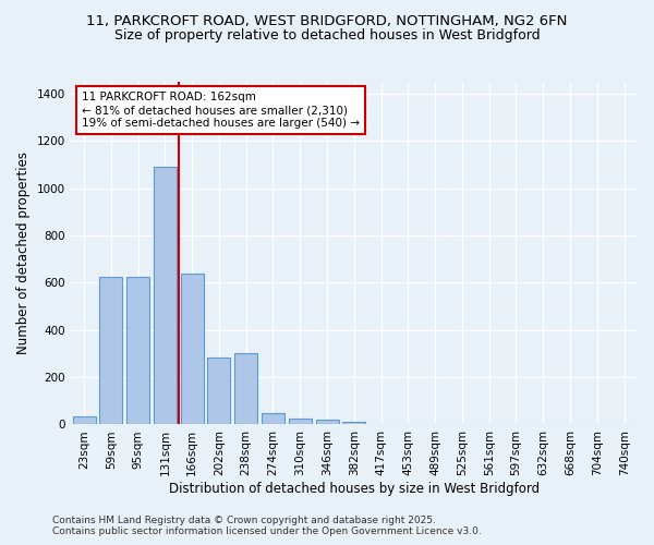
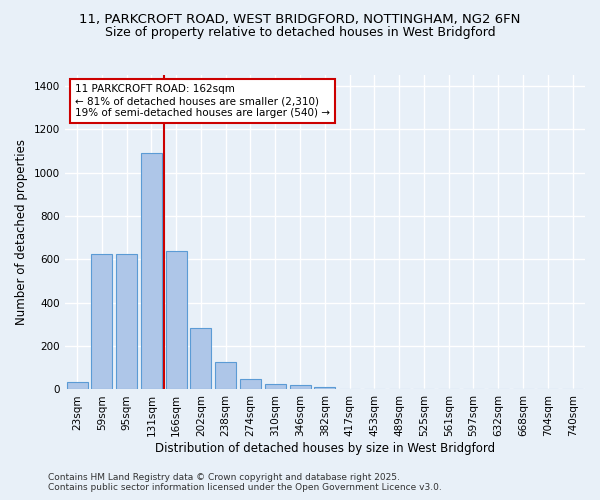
238sqm: 300 -> 125
